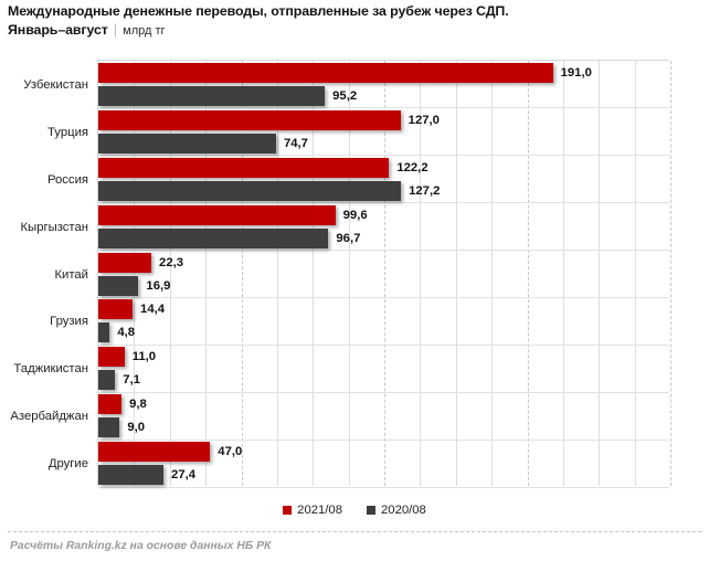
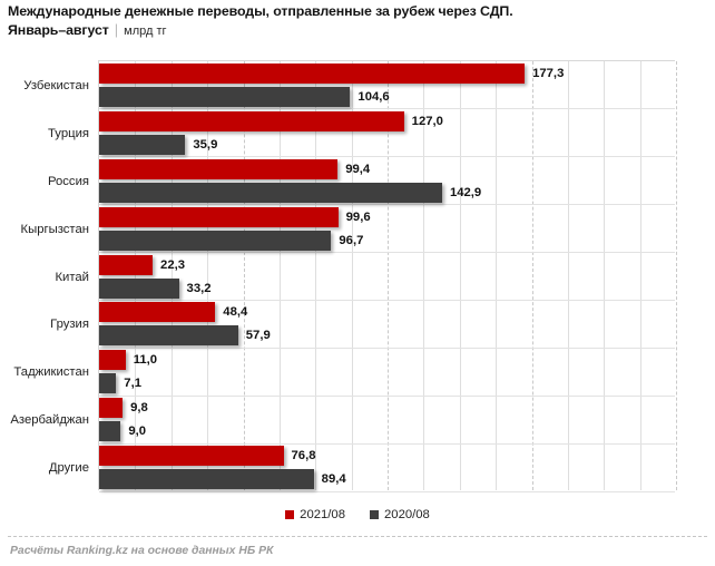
2021/08/Узбекистан: 191,0 -> 177,3
2020/08/Узбекистан: 95,2 -> 104,6
2020/08/Турция: 74,7 -> 35,9
2021/08/Россия: 122,2 -> 99,4
2020/08/Россия: 127,2 -> 142,9
2020/08/Китай: 16,9 -> 33,2
2021/08/Грузия: 14,4 -> 48,4
2020/08/Грузия: 4,8 -> 57,9
2021/08/Другие: 47,0 -> 76,8
2020/08/Другие: 27,4 -> 89,4
